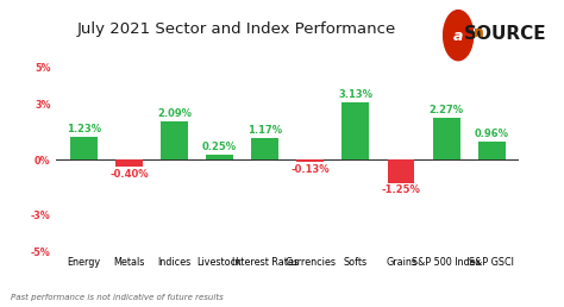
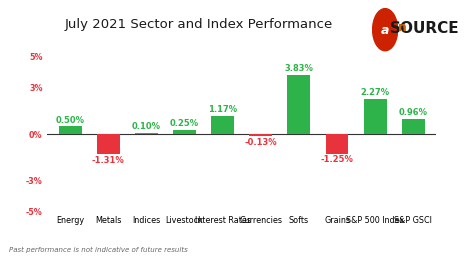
Energy: 1.23% -> 0.50%
Metals: -0.40% -> -1.31%
Indices: 2.09% -> 0.10%
Softs: 3.13% -> 3.83%
